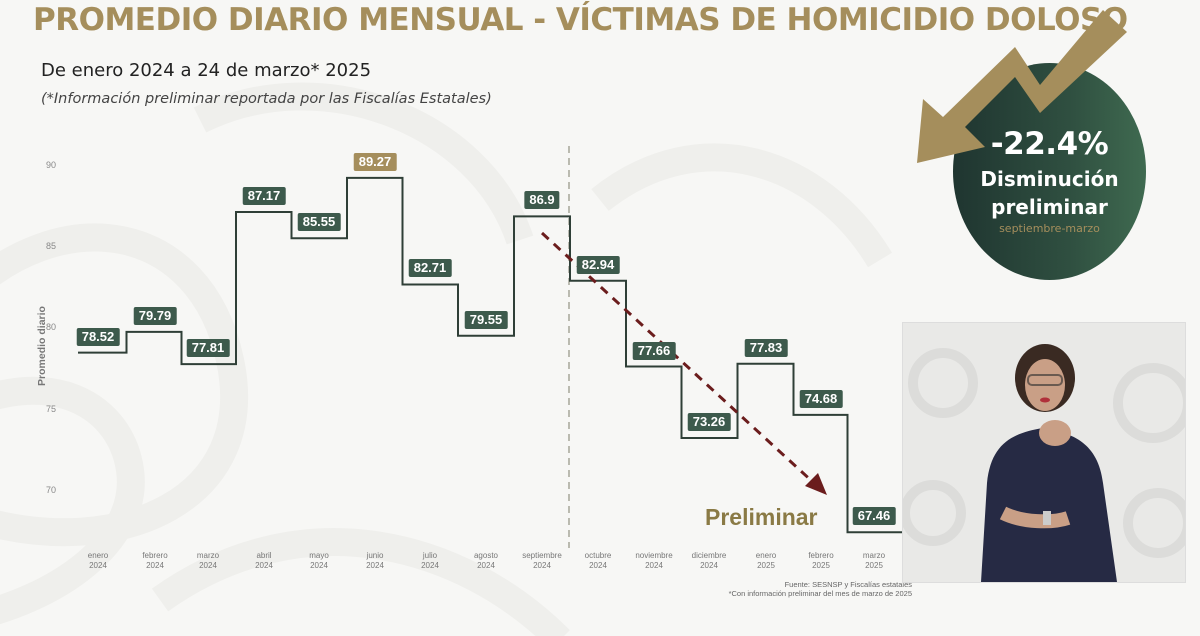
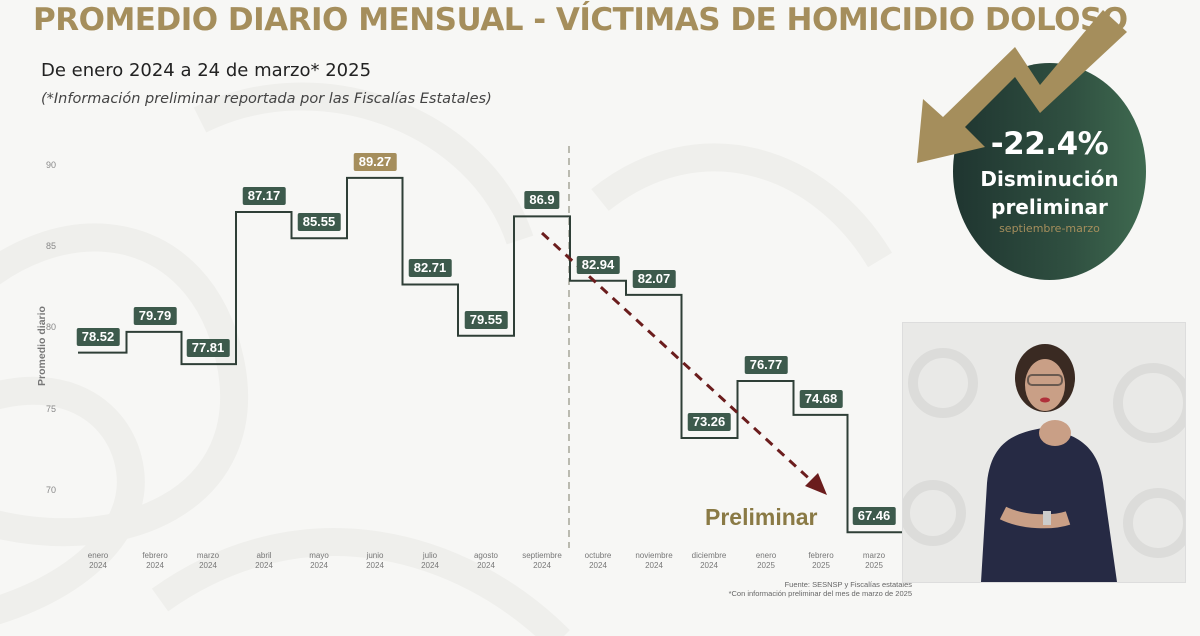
noviembre 2024: 77.66 -> 82.07
enero 2025: 77.83 -> 76.77
